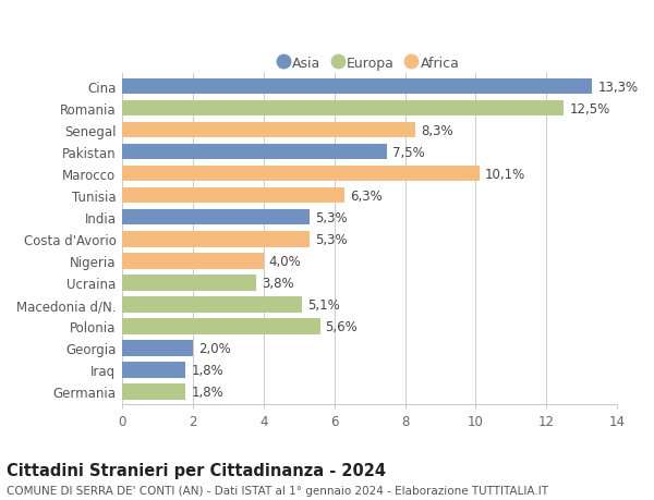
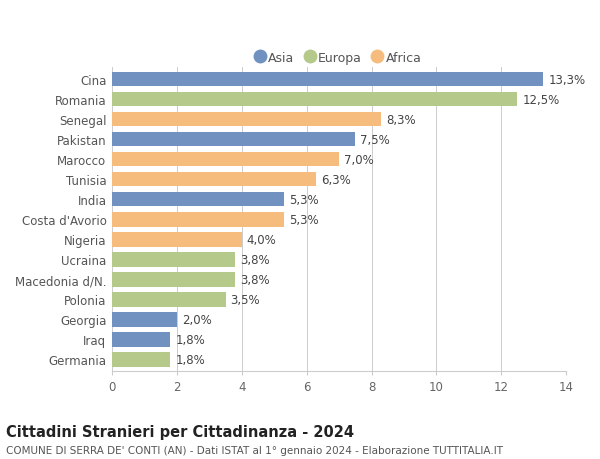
Marocco: 10,1% -> 7,0%
Macedonia d/N.: 5,1% -> 3,8%
Polonia: 5,6% -> 3,5%
